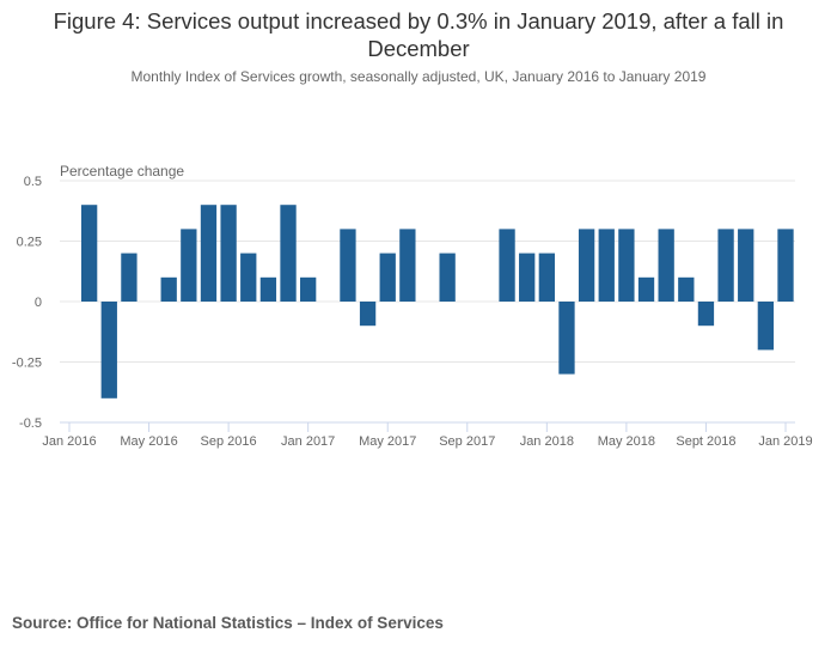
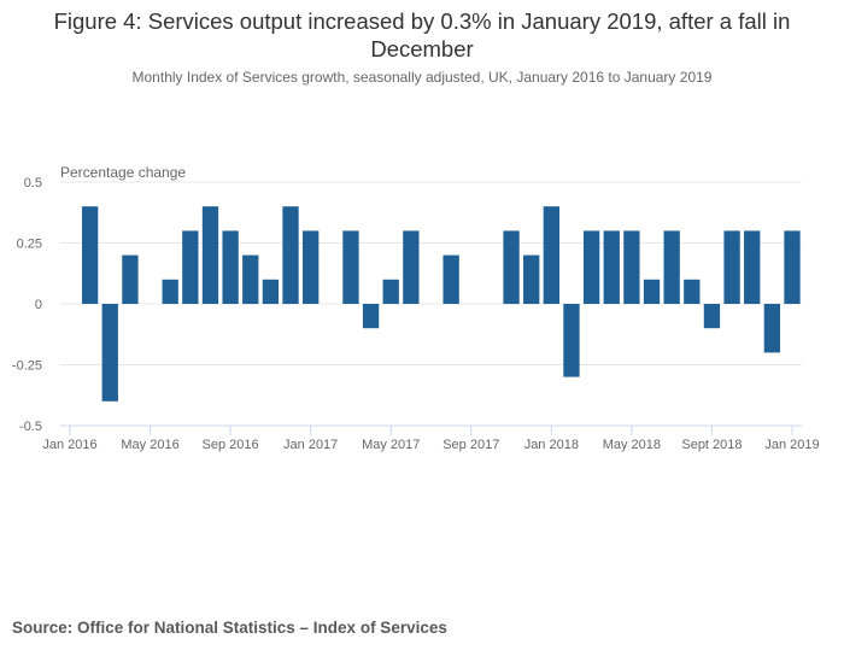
Sep 2016: 0.4 -> 0.3
Jan 2017: 0.1 -> 0.3
May 2017: 0.2 -> 0.1
Jan 2018: 0.2 -> 0.4
